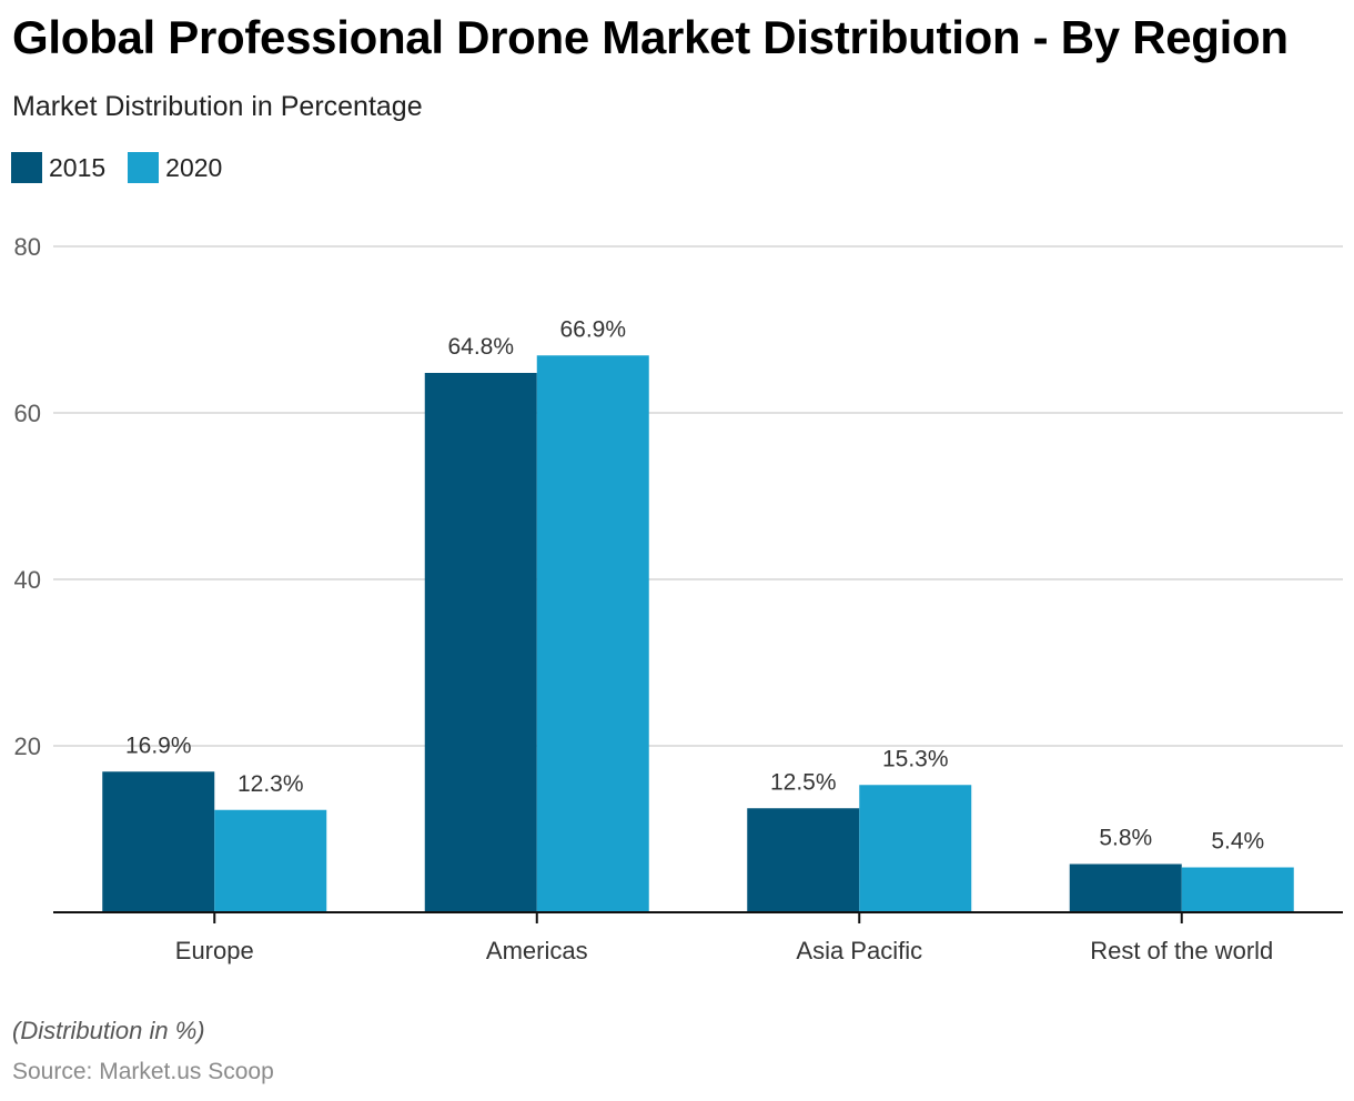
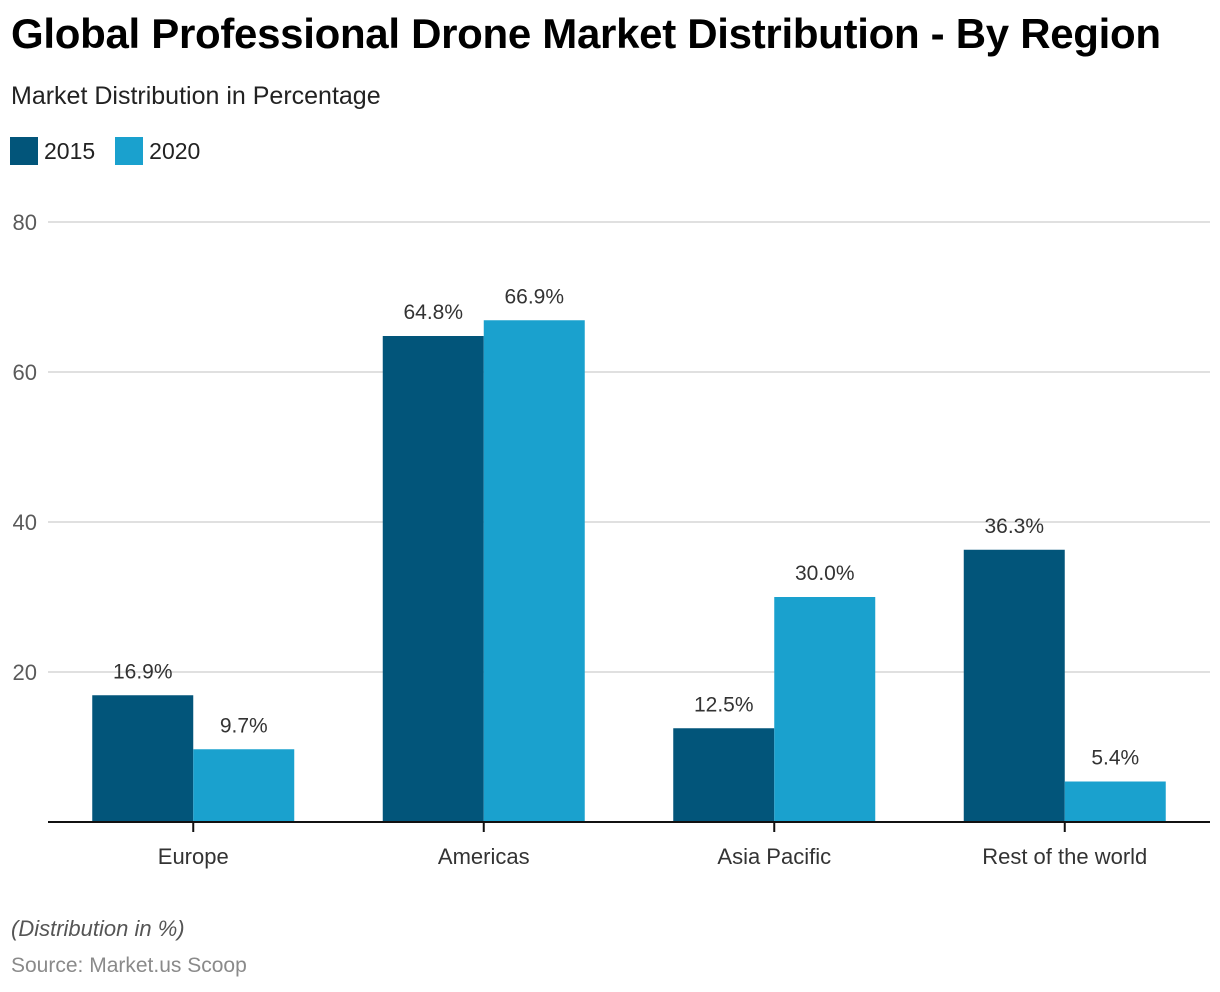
2020/Europe: 12.3% -> 9.7%
2020/Asia Pacific: 15.3% -> 30.0%
2015/Rest of the world: 5.8% -> 36.3%
